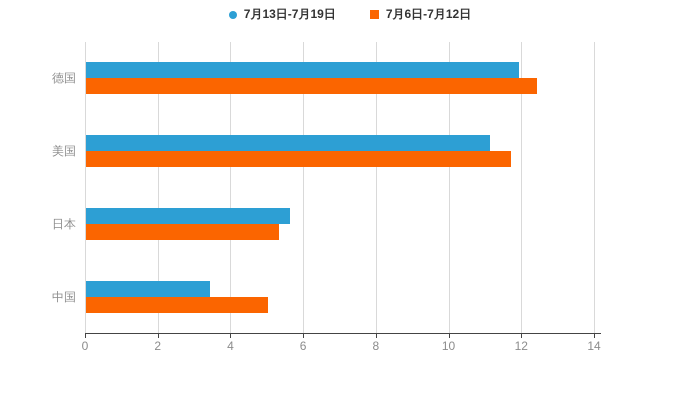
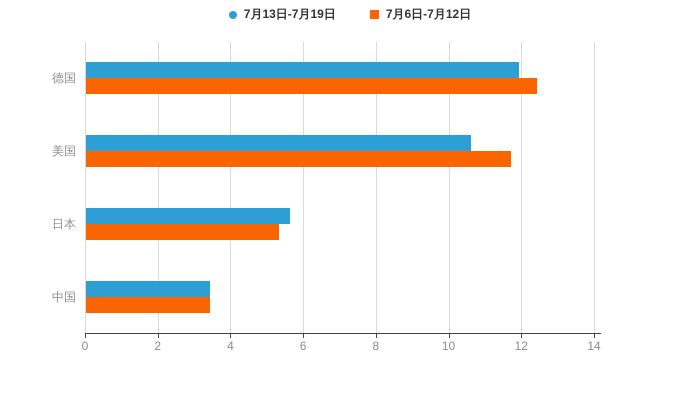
7月13日-7月19日/美国: 11.1 -> 10.6
7月6日-7月12日/中国: 5.0 -> 3.4
